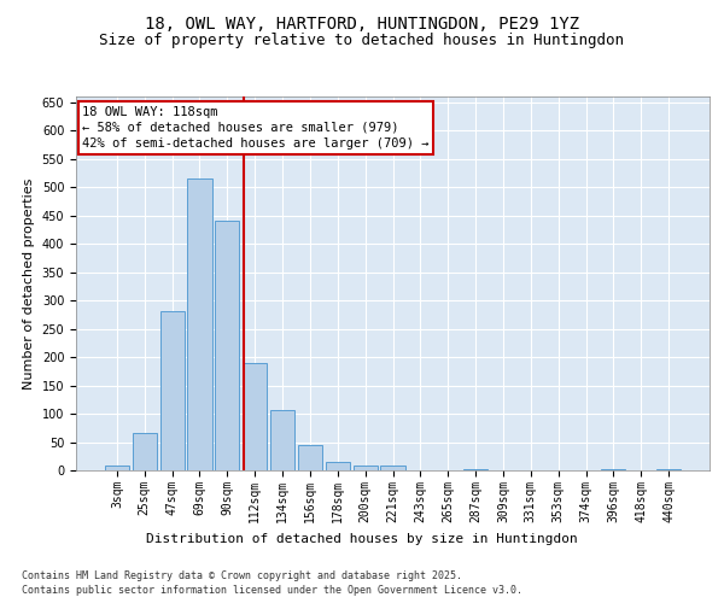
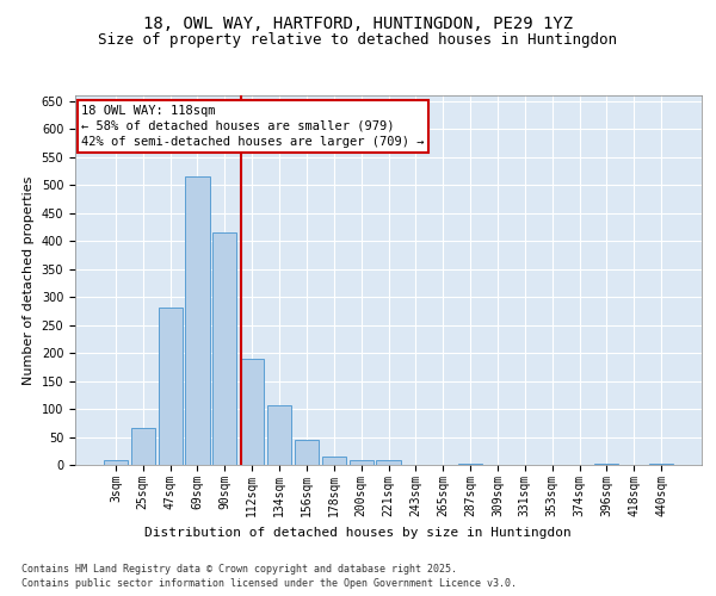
90sqm: 440 -> 415
